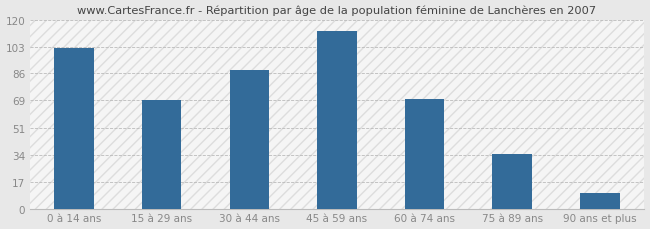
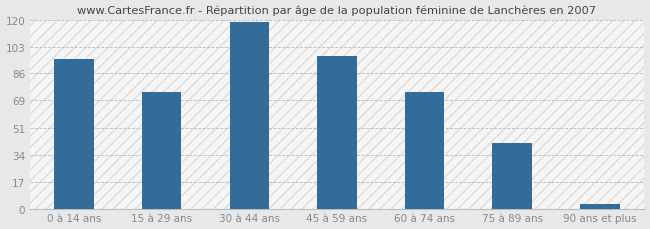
0 à 14 ans: 102 -> 95
15 à 29 ans: 69 -> 74
30 à 44 ans: 88 -> 119
45 à 59 ans: 113 -> 97
60 à 74 ans: 70 -> 74
75 à 89 ans: 35 -> 42
90 ans et plus: 10 -> 3
